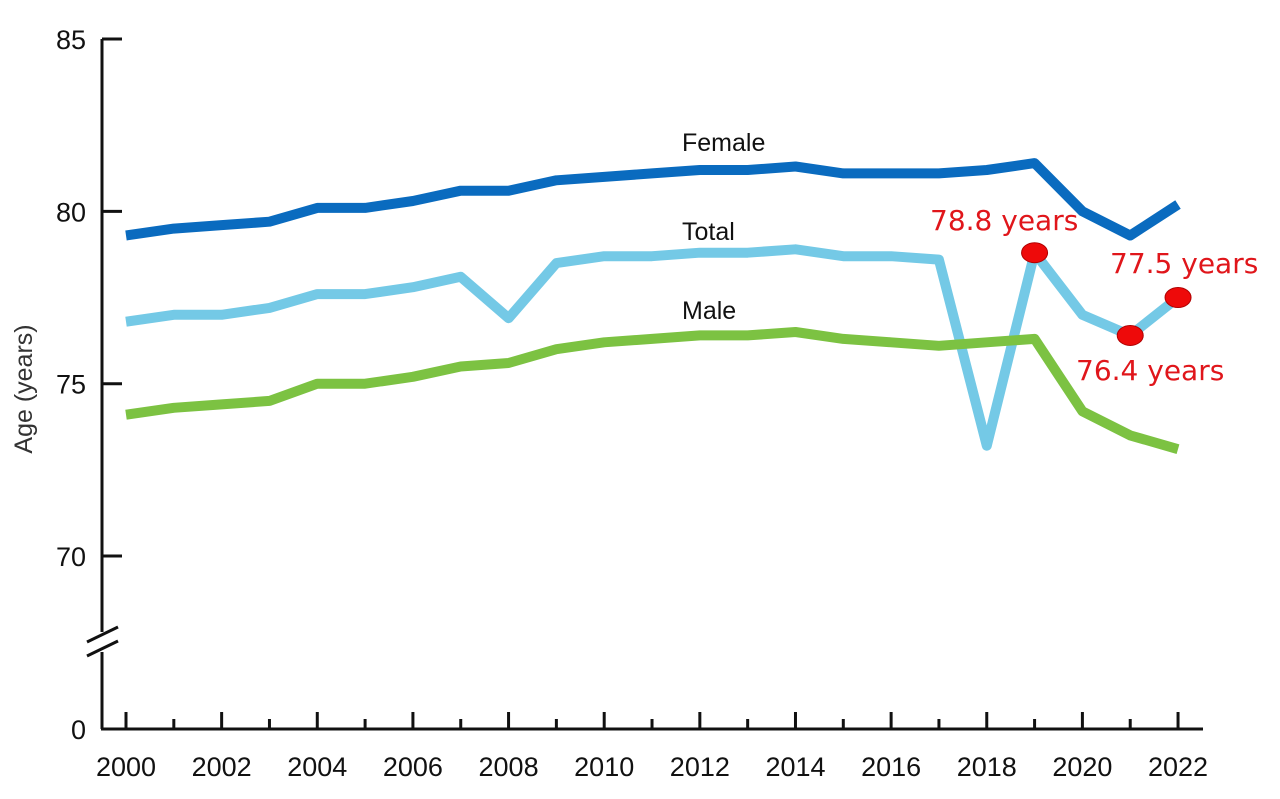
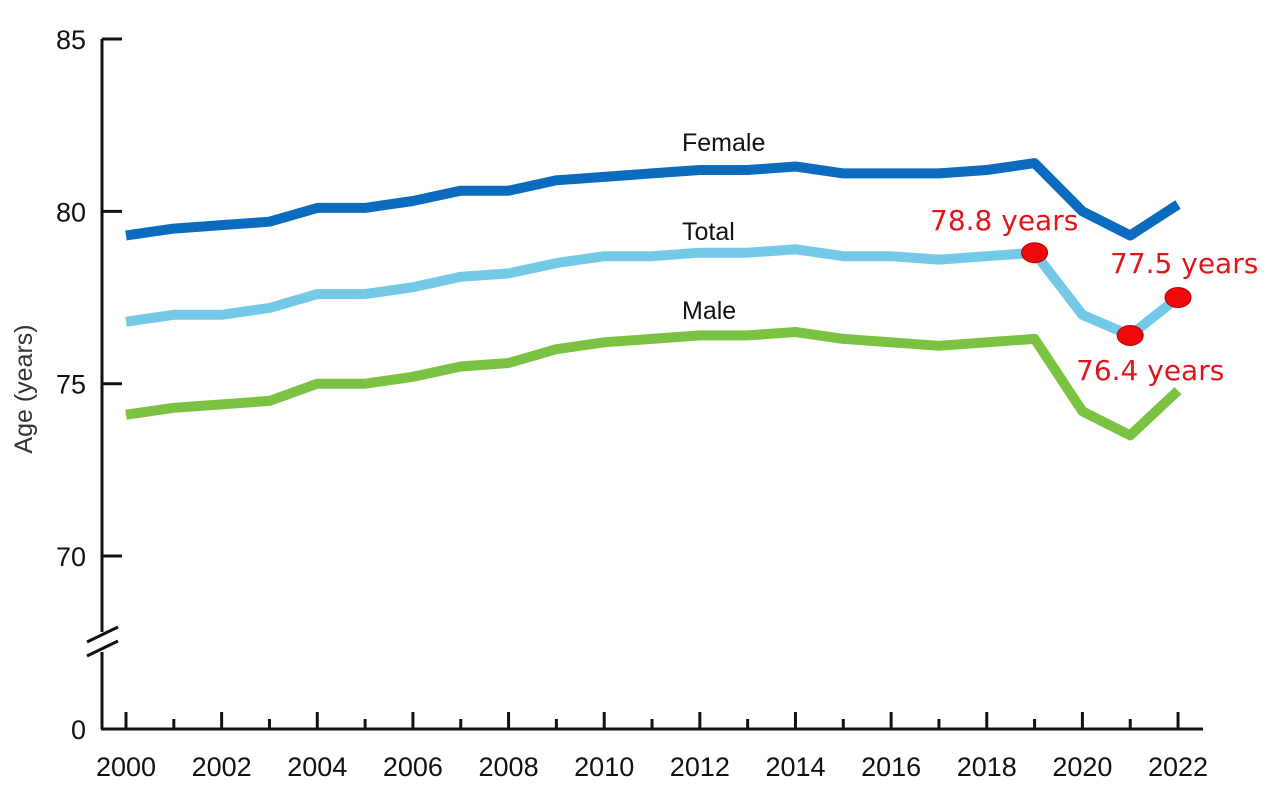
Total/2008: 76.9 -> 78.2
Total/2018: 73.2 -> 78.7
Male/2022: 73.1 -> 74.8
